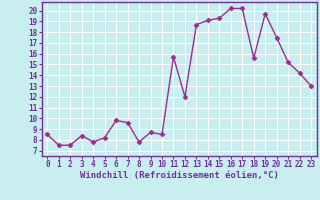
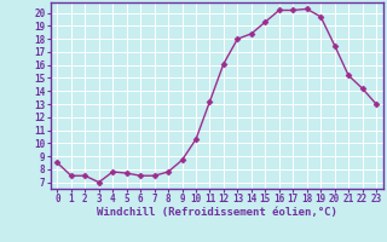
3: 8.4 -> 7.0
5: 8.2 -> 7.7
6: 9.8 -> 7.5
7: 9.6 -> 7.5
10: 8.5 -> 10.3
11: 15.7 -> 13.2
12: 12.0 -> 16.1
13: 18.7 -> 18.0
14: 19.1 -> 18.4
18: 15.6 -> 20.3
